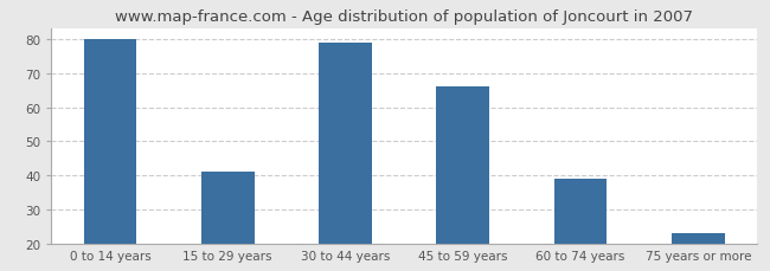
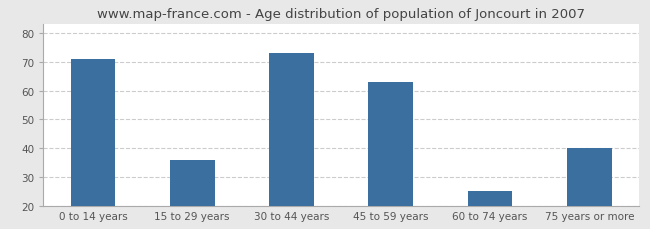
0 to 14 years: 80 -> 71
15 to 29 years: 41 -> 36
30 to 44 years: 79 -> 73
45 to 59 years: 66 -> 63
60 to 74 years: 39 -> 25
75 years or more: 23 -> 40
